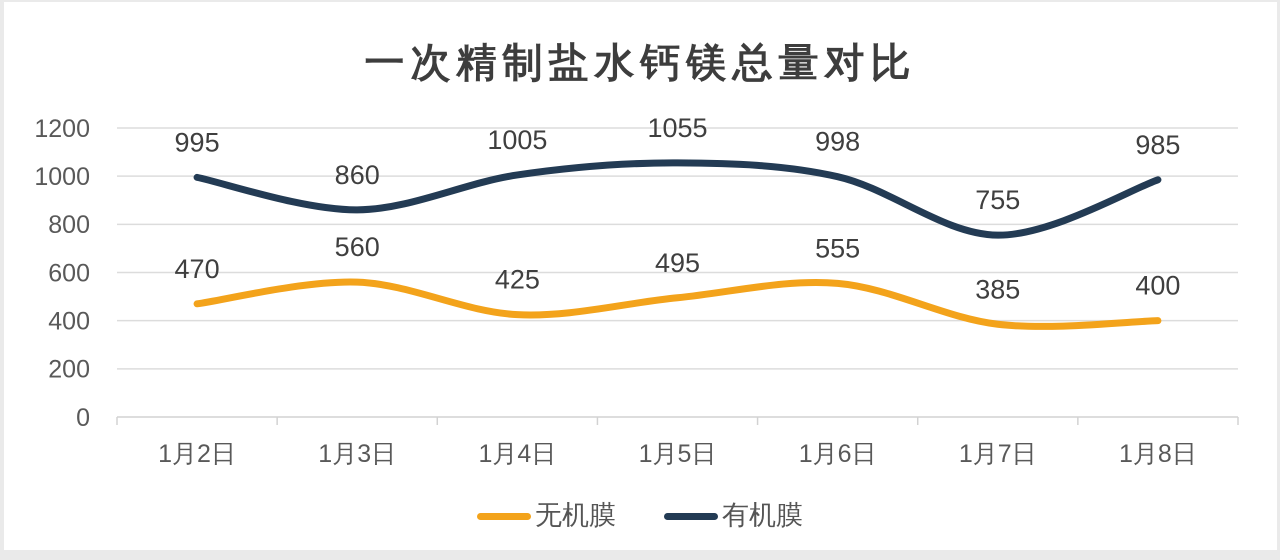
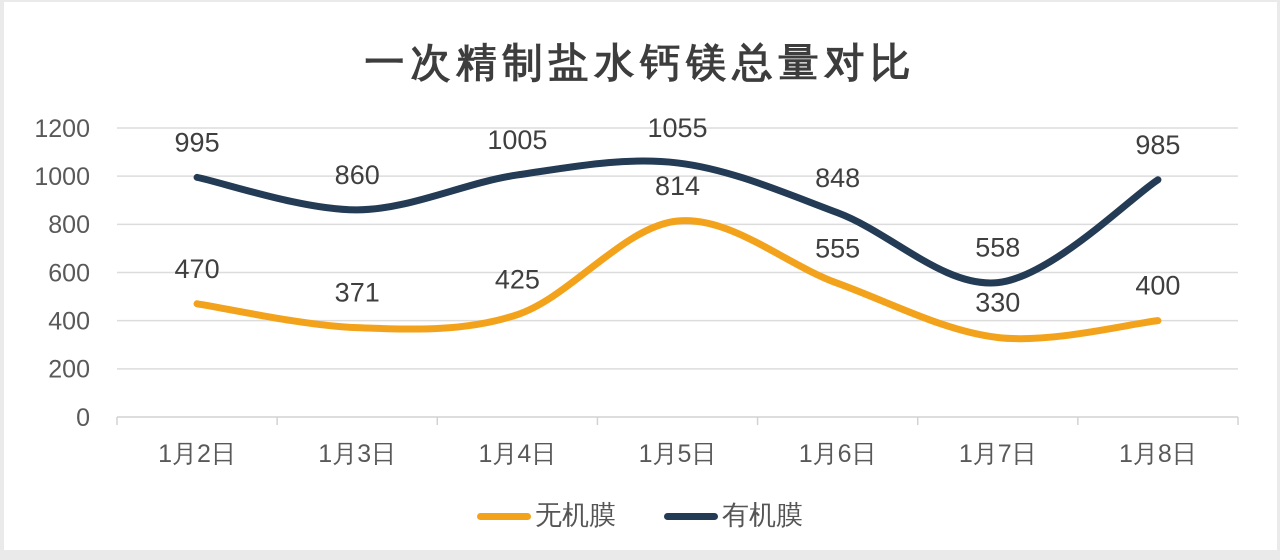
无机膜/1月3日: 560 -> 371
无机膜/1月5日: 495 -> 814
有机膜/1月6日: 998 -> 848
无机膜/1月7日: 385 -> 330
有机膜/1月7日: 755 -> 558
